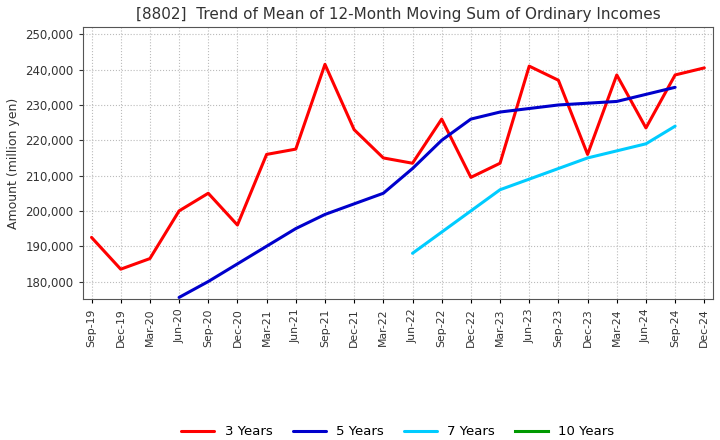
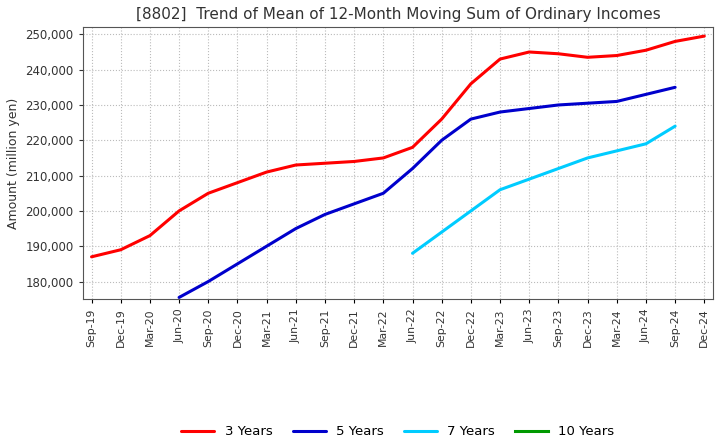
3 Years/Sep-19: 192,500 -> 187,000
3 Years/Dec-19: 183,500 -> 189,000
3 Years/Mar-20: 186,500 -> 193,000
3 Years/Dec-20: 196,000 -> 208,000
3 Years/Mar-21: 216,000 -> 211,000
3 Years/Jun-21: 217,500 -> 213,000
3 Years/Sep-21: 241,500 -> 213,500
3 Years/Dec-21: 223,000 -> 214,000
3 Years/Jun-22: 213,500 -> 218,000
3 Years/Dec-22: 209,500 -> 236,000
3 Years/Mar-23: 213,500 -> 243,000
3 Years/Jun-23: 241,000 -> 245,000
3 Years/Sep-23: 237,000 -> 244,500
3 Years/Dec-23: 216,000 -> 243,500
3 Years/Mar-24: 238,500 -> 244,000
3 Years/Jun-24: 223,500 -> 245,500
3 Years/Sep-24: 238,500 -> 248,000
3 Years/Dec-24: 240,500 -> 249,500
